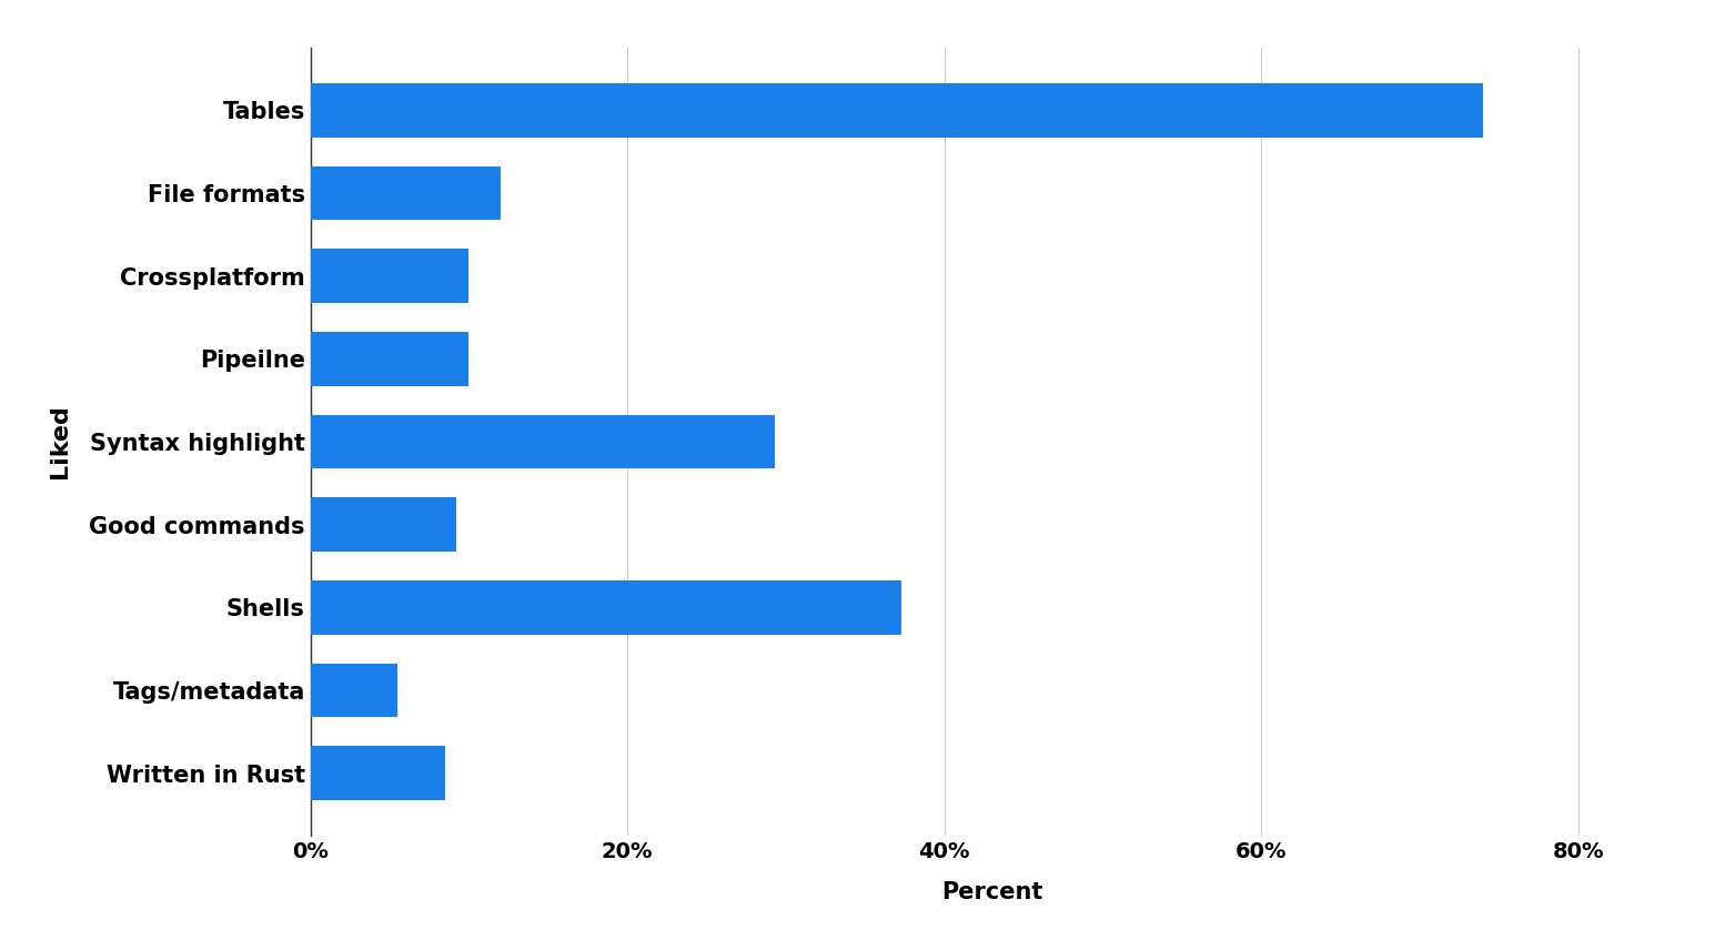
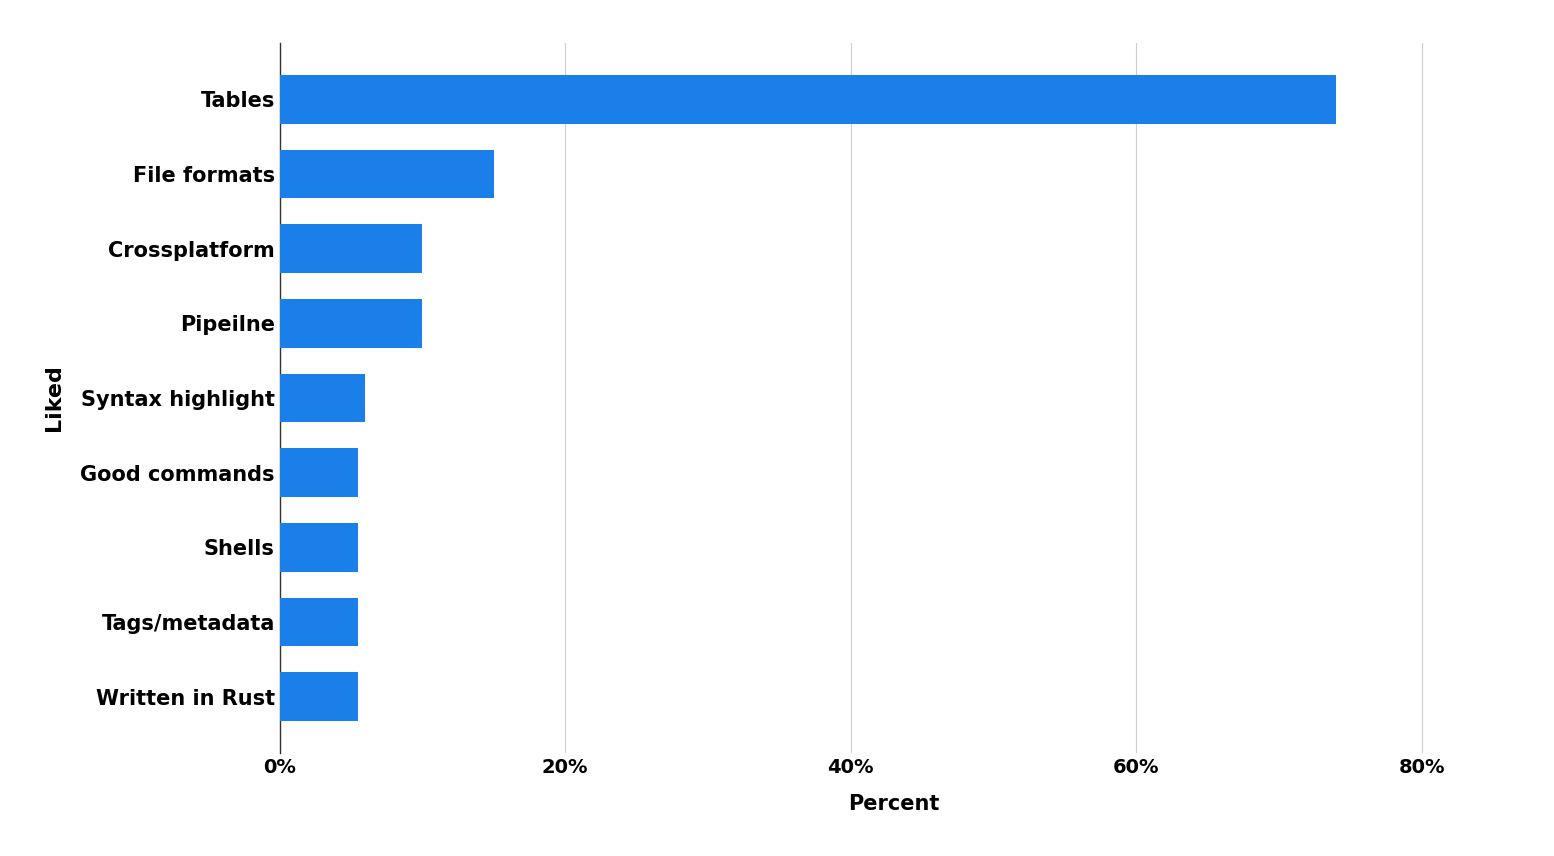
File formats: 12.0% -> 15.0%
Syntax highlight: 29.3% -> 6.0%
Good commands: 9.2% -> 5.5%
Shells: 37.3% -> 5.5%
Written in Rust: 8.5% -> 5.5%
